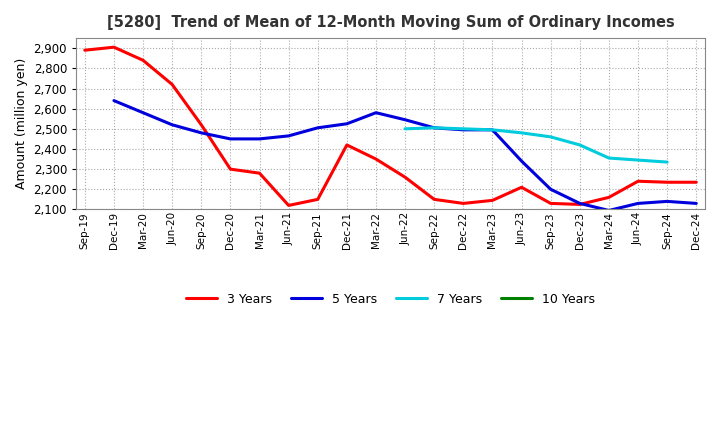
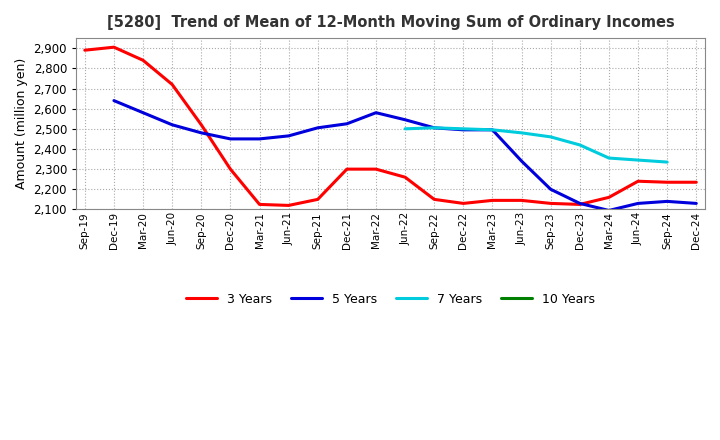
3 Years/Mar-21: 2,280 -> 2,125
3 Years/Dec-21: 2,420 -> 2,300
3 Years/Mar-22: 2,350 -> 2,300
3 Years/Jun-23: 2,210 -> 2,145
